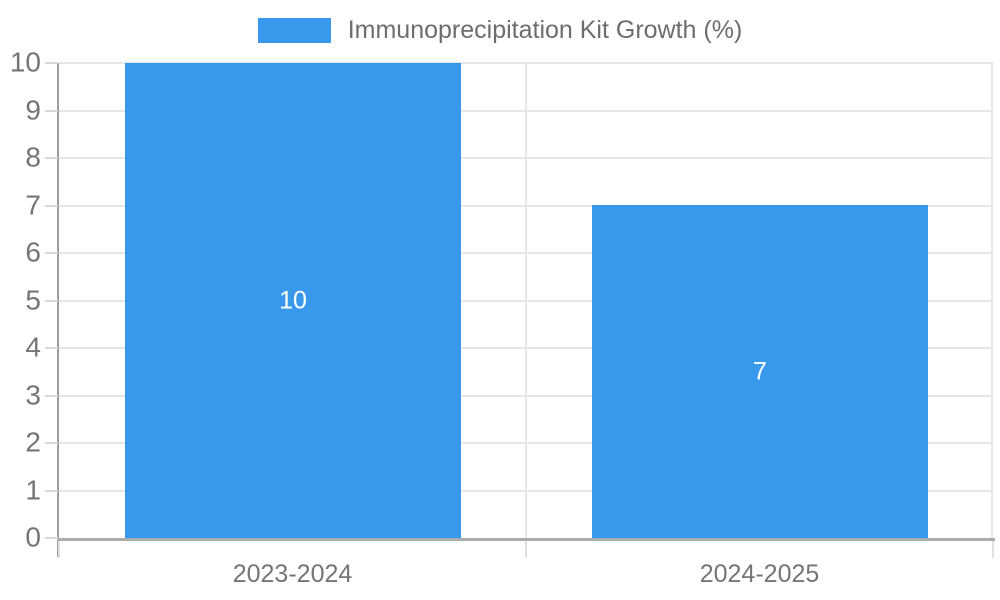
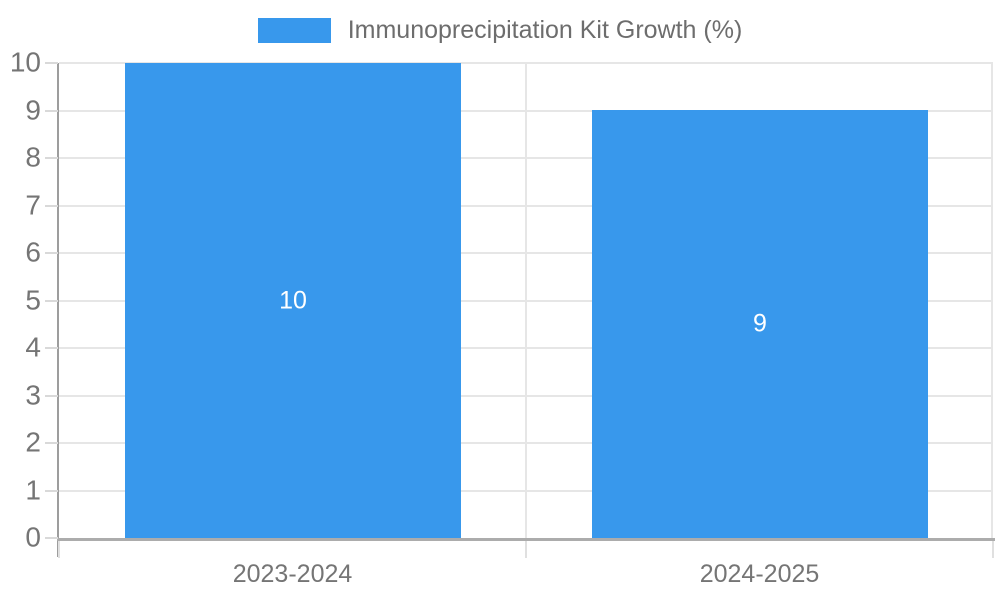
2024-2025: 7 -> 9
